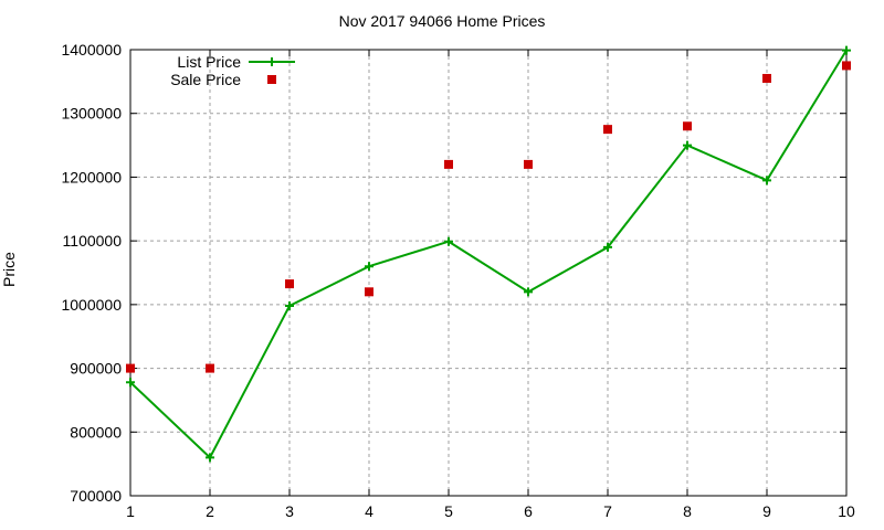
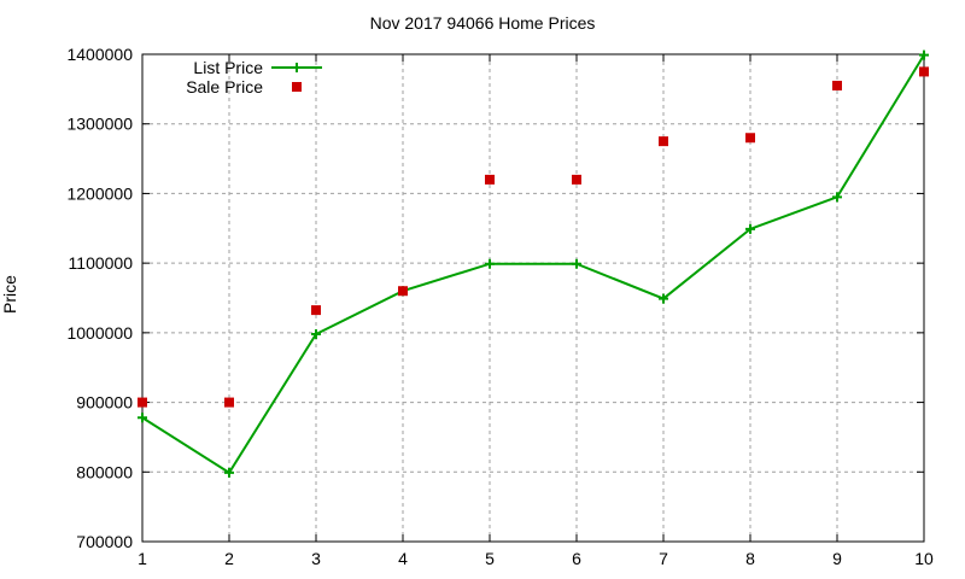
List Price/2: 760000 -> 800000
Sale Price/4: 1020000 -> 1060000
List Price/6: 1020000 -> 1100000
List Price/7: 1090000 -> 1050000
List Price/8: 1250000 -> 1150000
